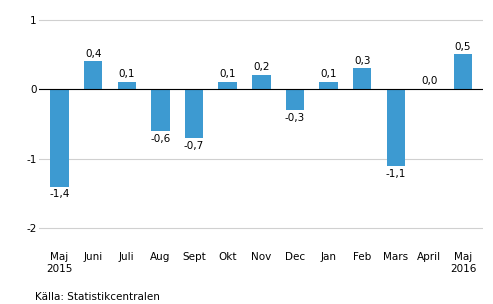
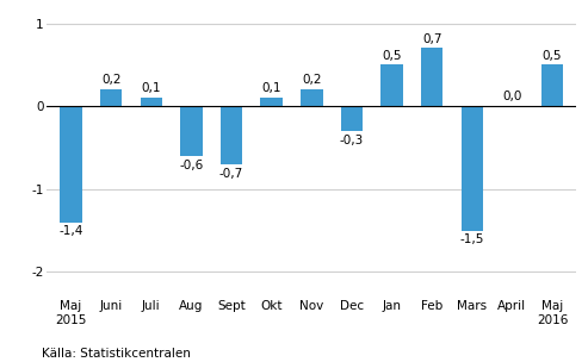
Juni: 0,4 -> 0,2
Jan: 0,1 -> 0,5
Feb: 0,3 -> 0,7
Mars: -1,1 -> -1,5
